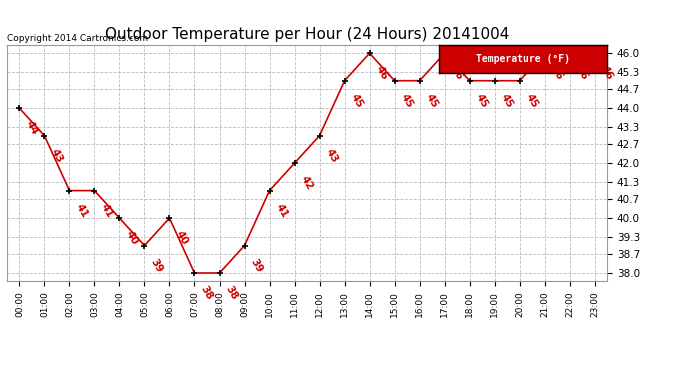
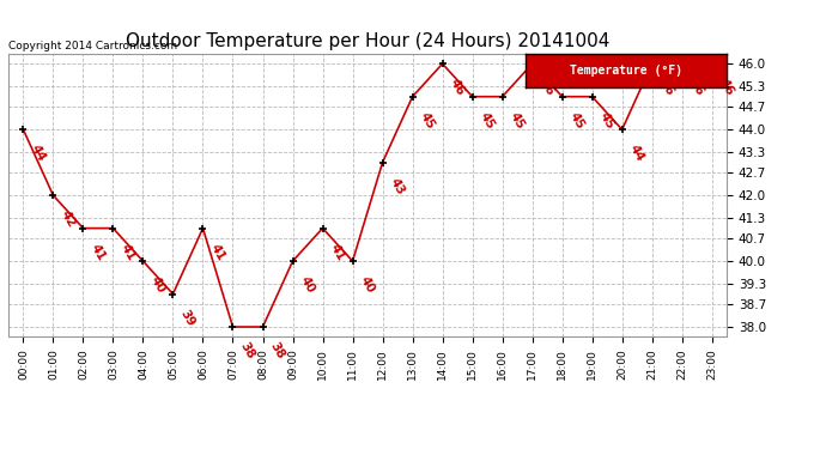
01:00: 43 -> 42
06:00: 40 -> 41
09:00: 39 -> 40
11:00: 42 -> 40
20:00: 45 -> 44
